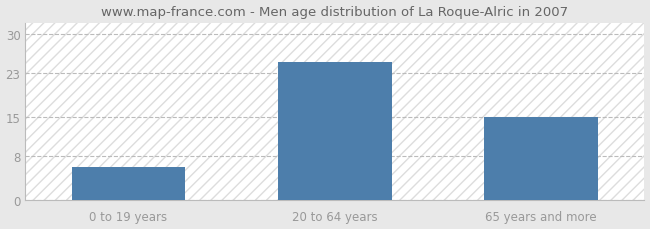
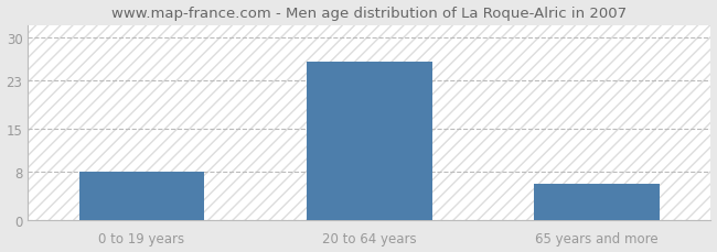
0 to 19 years: 6 -> 8
20 to 64 years: 25 -> 26
65 years and more: 15 -> 6
